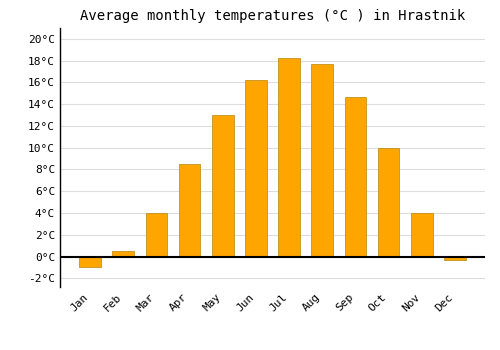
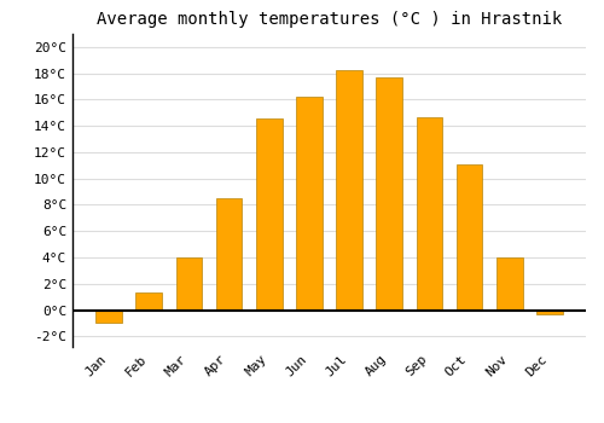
Feb: 0.5°C -> 1.3°C
May: 13.0°C -> 14.6°C
Oct: 10.0°C -> 11.1°C
